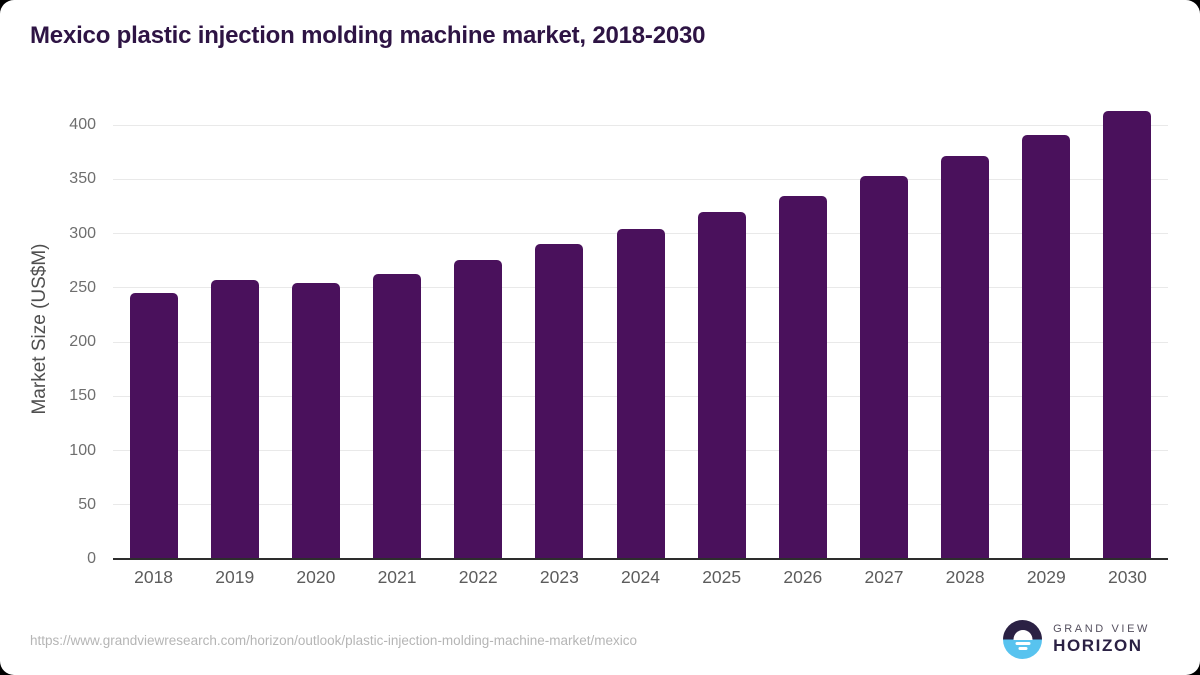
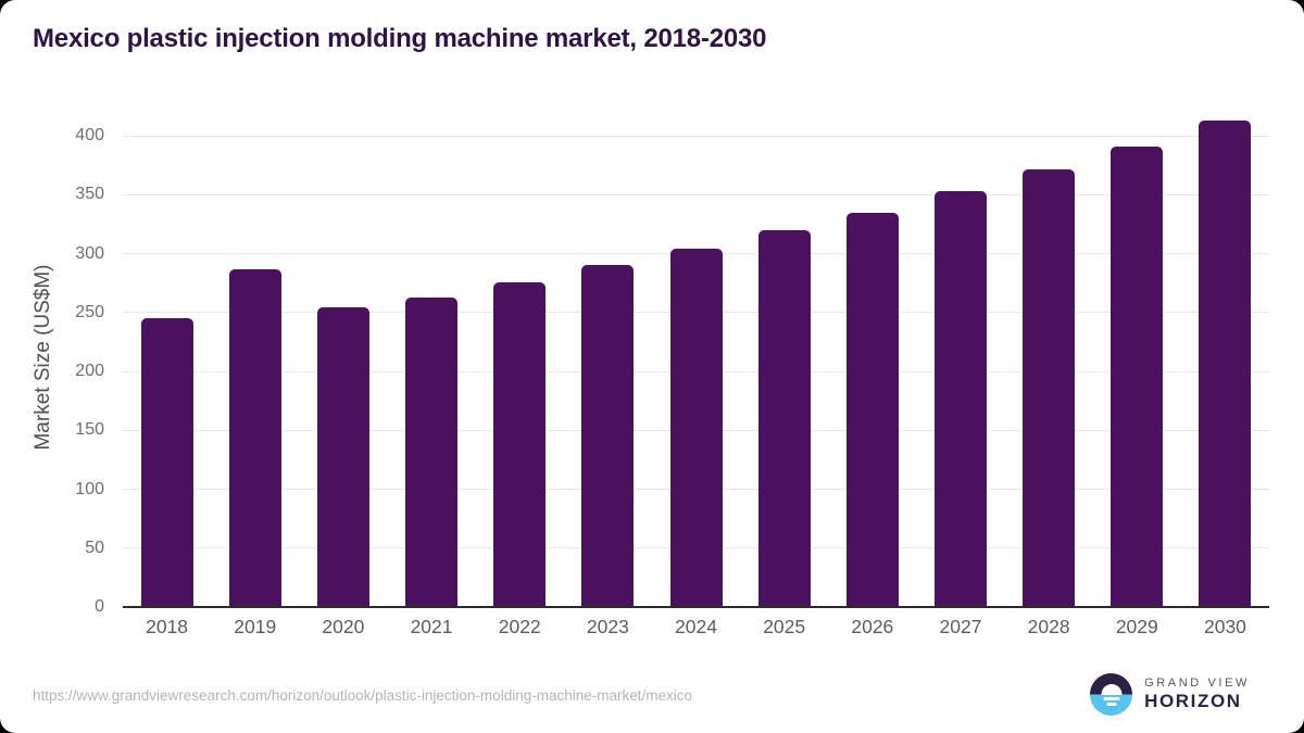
2019: 257 -> 287
